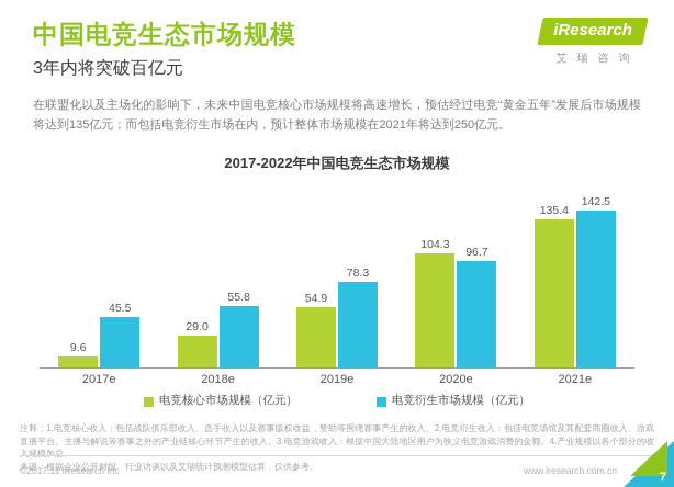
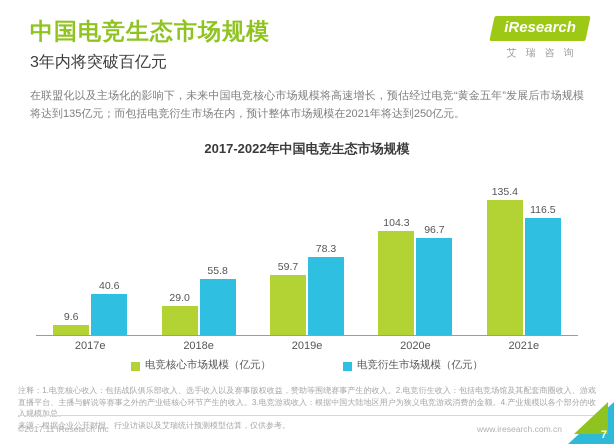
电竞衍生市场规模（亿元）/2017e: 45.5 -> 40.6
电竞核心市场规模（亿元）/2019e: 54.9 -> 59.7
电竞衍生市场规模（亿元）/2021e: 142.5 -> 116.5
